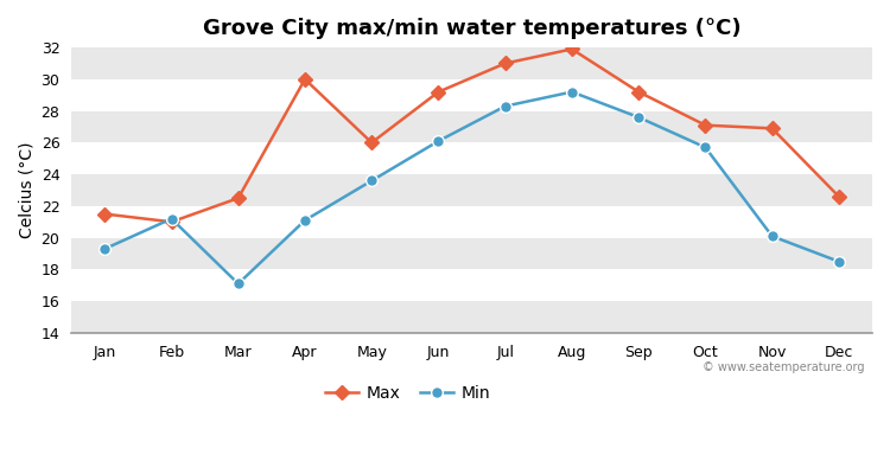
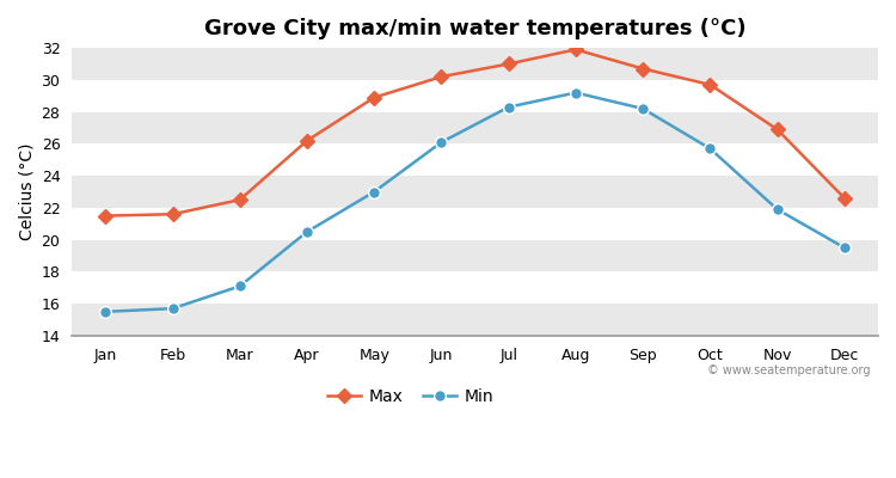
Min/Jan: 19.3 -> 15.5
Max/Feb: 21.0 -> 21.6
Min/Feb: 21.2 -> 15.7
Max/Apr: 30.0 -> 26.2
Min/Apr: 21.1 -> 20.5
Max/May: 26.0 -> 28.9
Min/May: 23.6 -> 23.0
Max/Jun: 29.2 -> 30.2
Max/Sep: 29.2 -> 30.7
Min/Sep: 27.6 -> 28.2
Max/Oct: 27.1 -> 29.7
Min/Nov: 20.1 -> 21.9
Min/Dec: 18.5 -> 19.5
